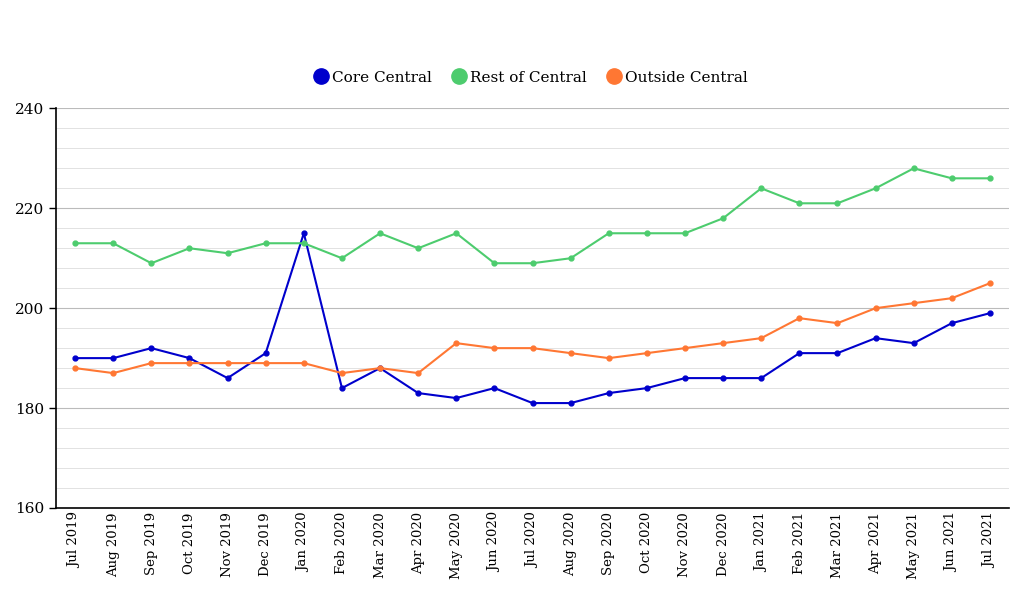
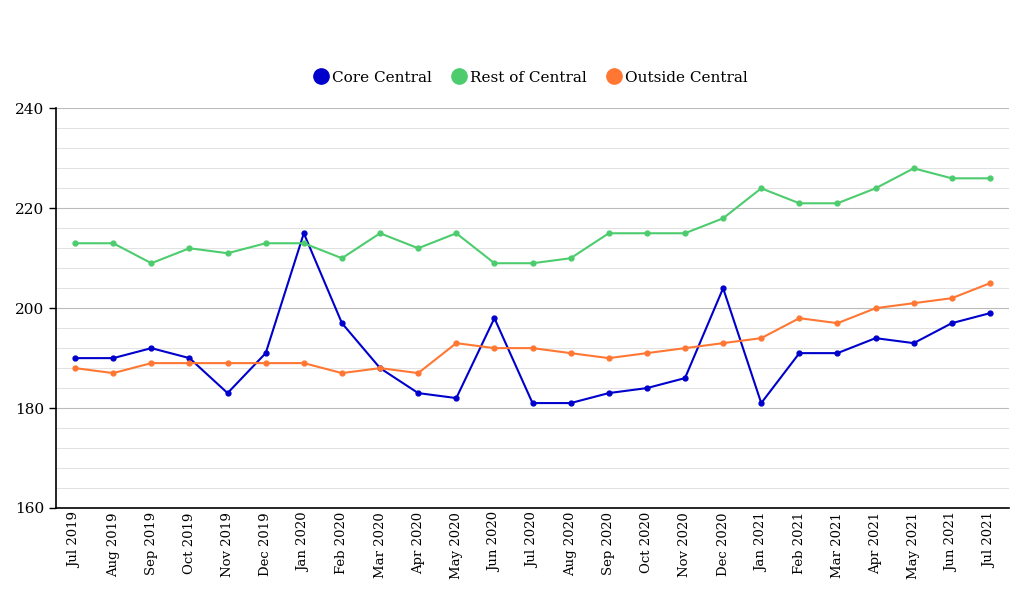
Core Central/Nov 2019: 186 -> 183
Core Central/Feb 2020: 184 -> 197
Core Central/Jun 2020: 184 -> 198
Core Central/Dec 2020: 186 -> 204
Core Central/Jan 2021: 186 -> 181
